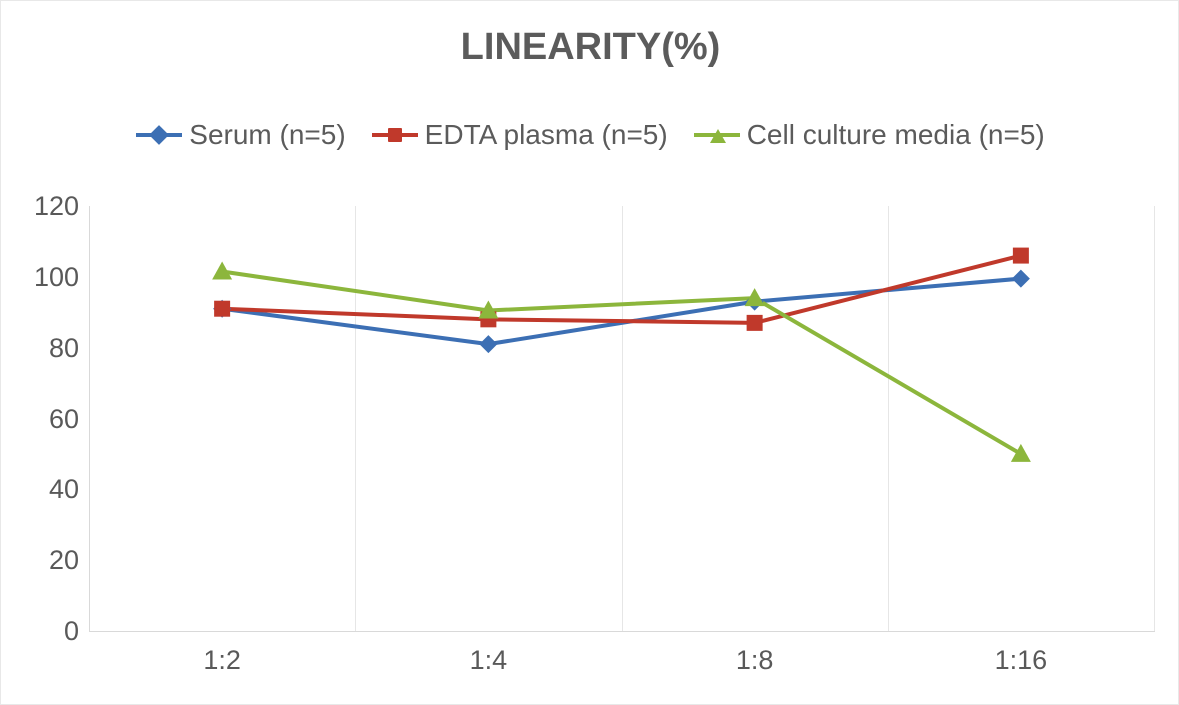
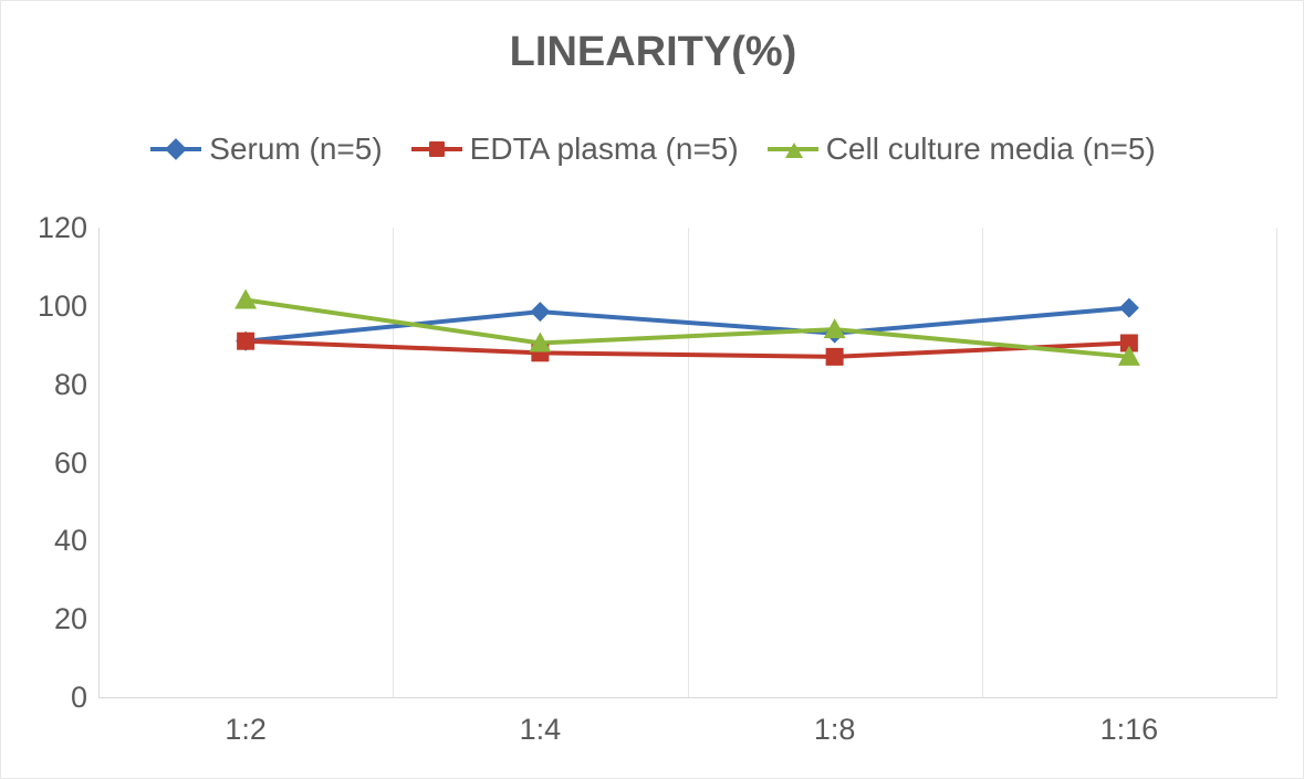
Serum (n=5)/1:4: 81 -> 98
EDTA plasma (n=5)/1:16: 106 -> 90
Cell culture media (n=5)/1:16: 50 -> 87
